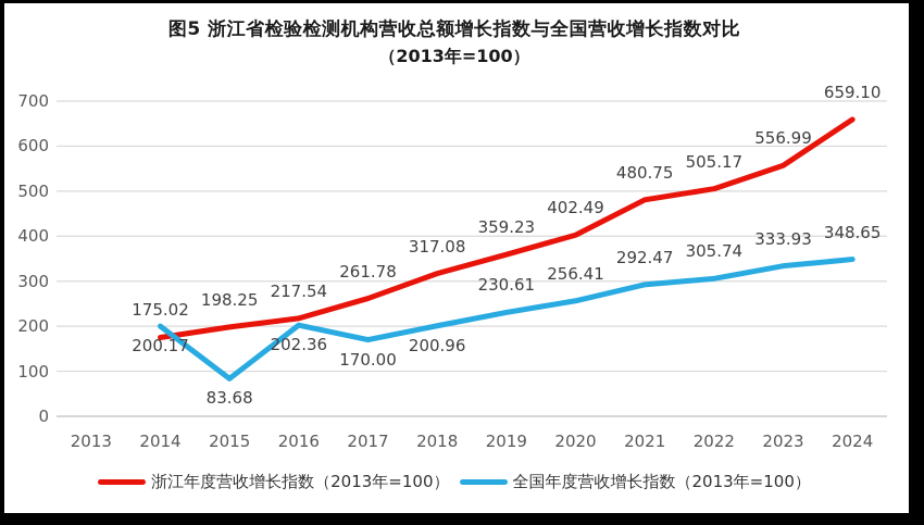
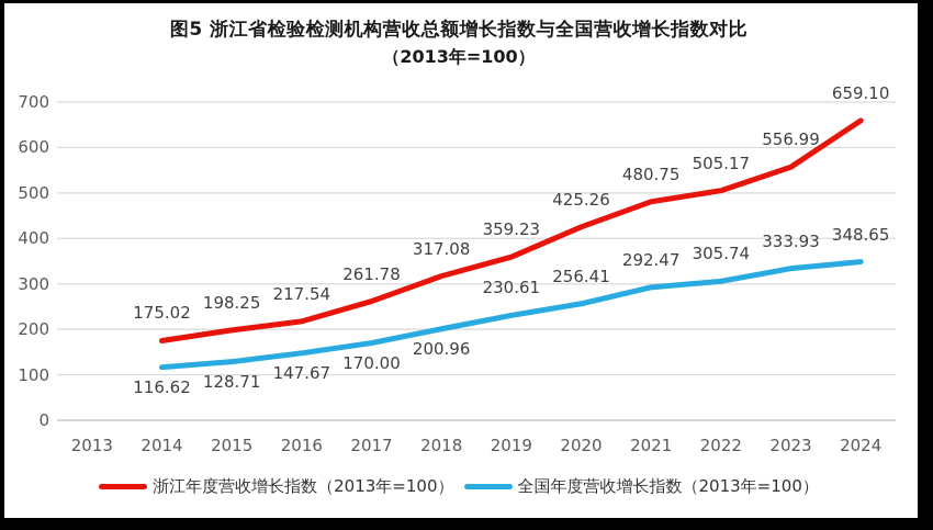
全国年度营收增长指数（2013年=100）/2014: 200.17 -> 116.62
全国年度营收增长指数（2013年=100）/2015: 83.68 -> 128.71
全国年度营收增长指数（2013年=100）/2016: 202.36 -> 147.67
浙江年度营收增长指数（2013年=100）/2020: 402.49 -> 425.26
